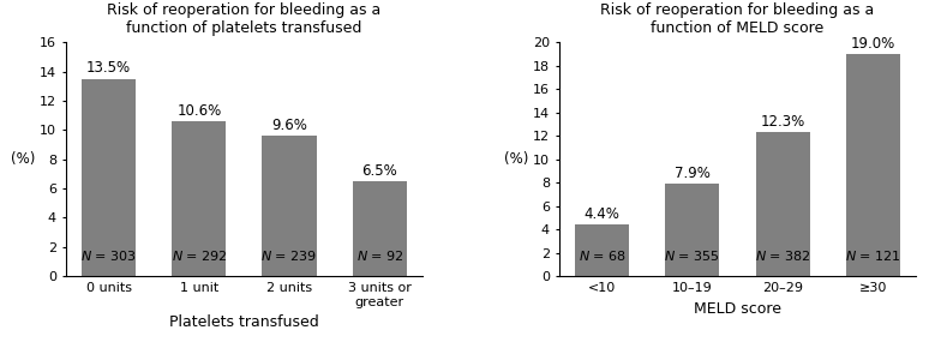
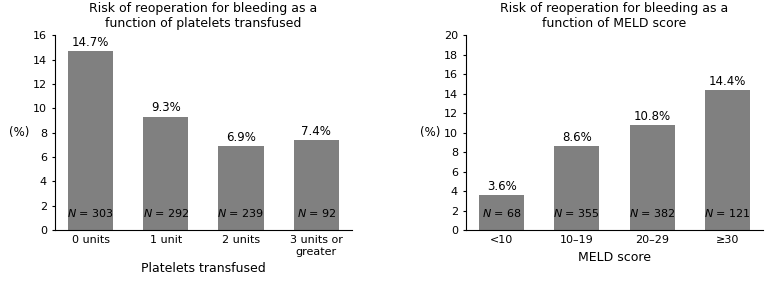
0 units: 13.5% -> 14.7%
1 unit: 10.6% -> 9.3%
2 units: 9.6% -> 6.9%
3 units or greater: 6.5% -> 7.4%
Risk of reoperation for bleeding as a function of MELD score/<10: 4.4% -> 3.6%
Risk of reoperation for bleeding as a function of MELD score/10–19: 7.9% -> 8.6%
Risk of reoperation for bleeding as a function of MELD score/20–29: 12.3% -> 10.8%
Risk of reoperation for bleeding as a function of MELD score/≥30: 19.0% -> 14.4%
